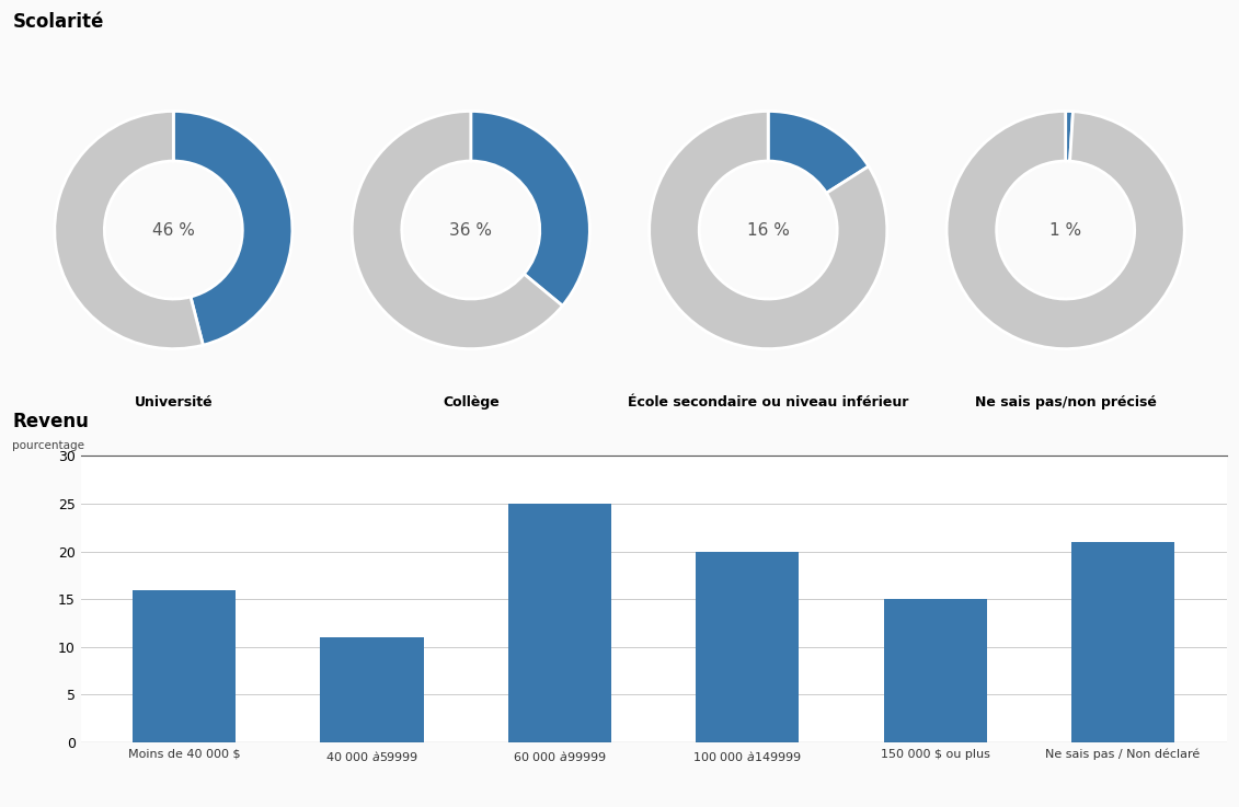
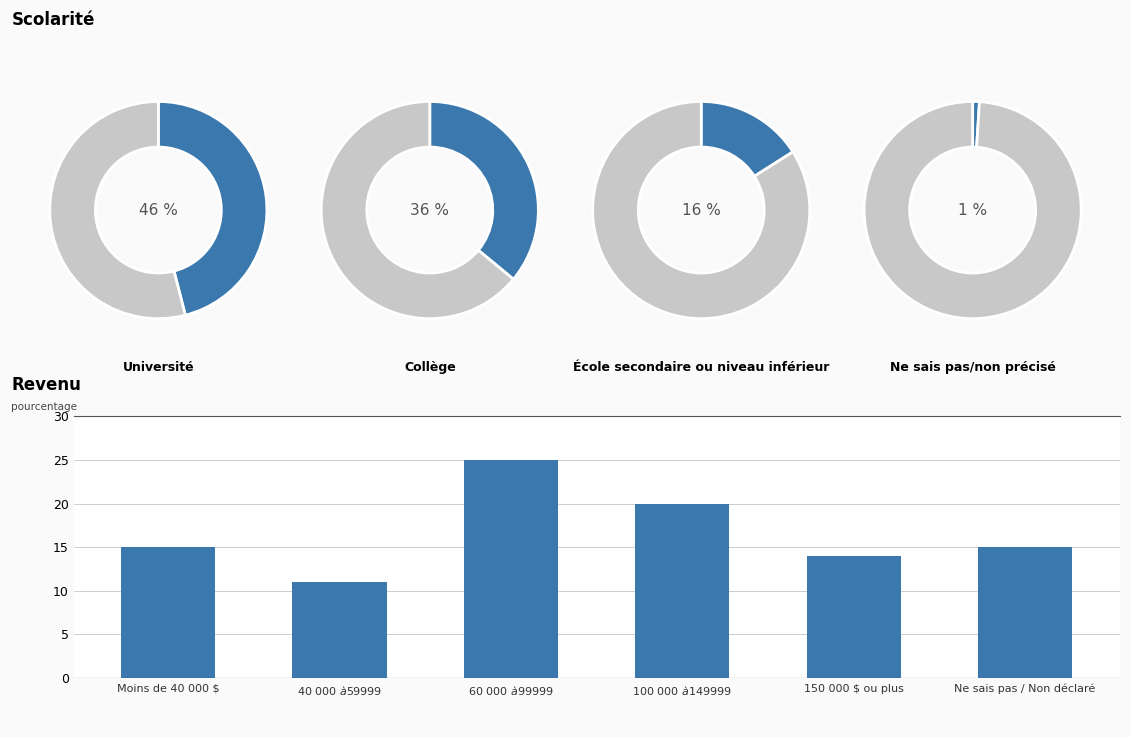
Moins de 40 000 $: 16 -> 15
150 000 $ ou plus: 15 -> 14
Ne sais pas / Non déclaré: 21 -> 15
